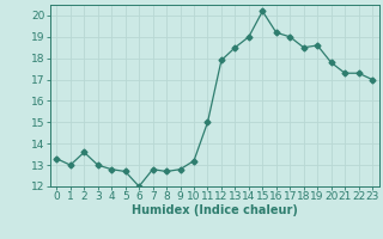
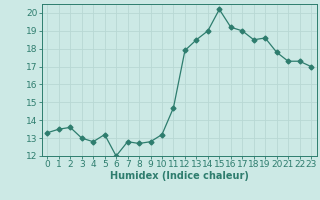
1: 13.0 -> 13.5
5: 12.7 -> 13.2
11: 15.0 -> 14.7
